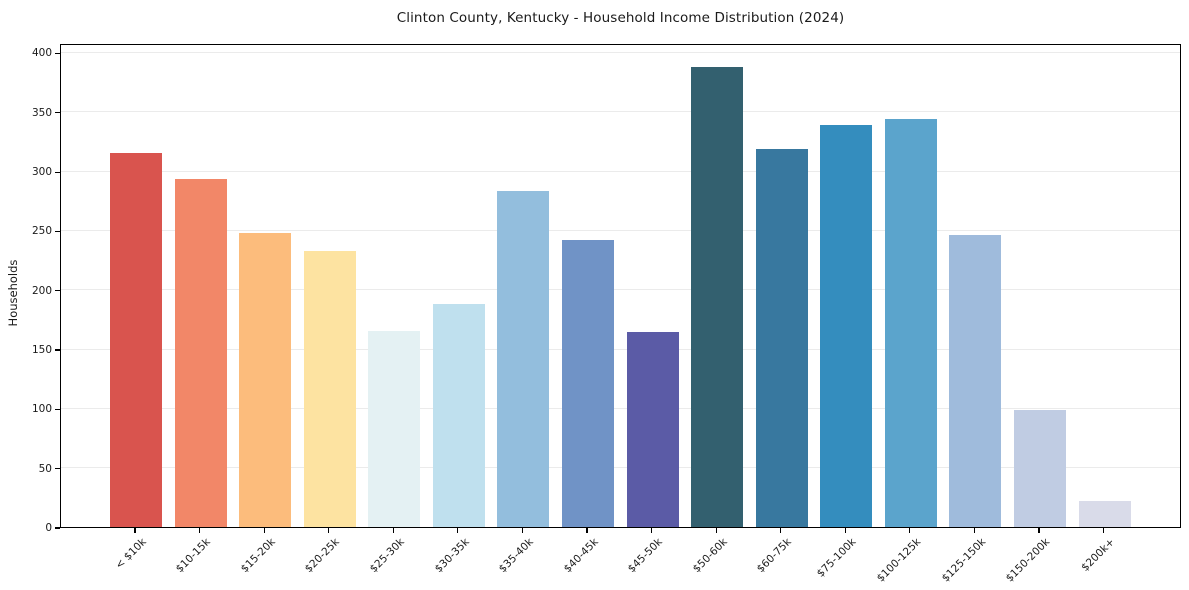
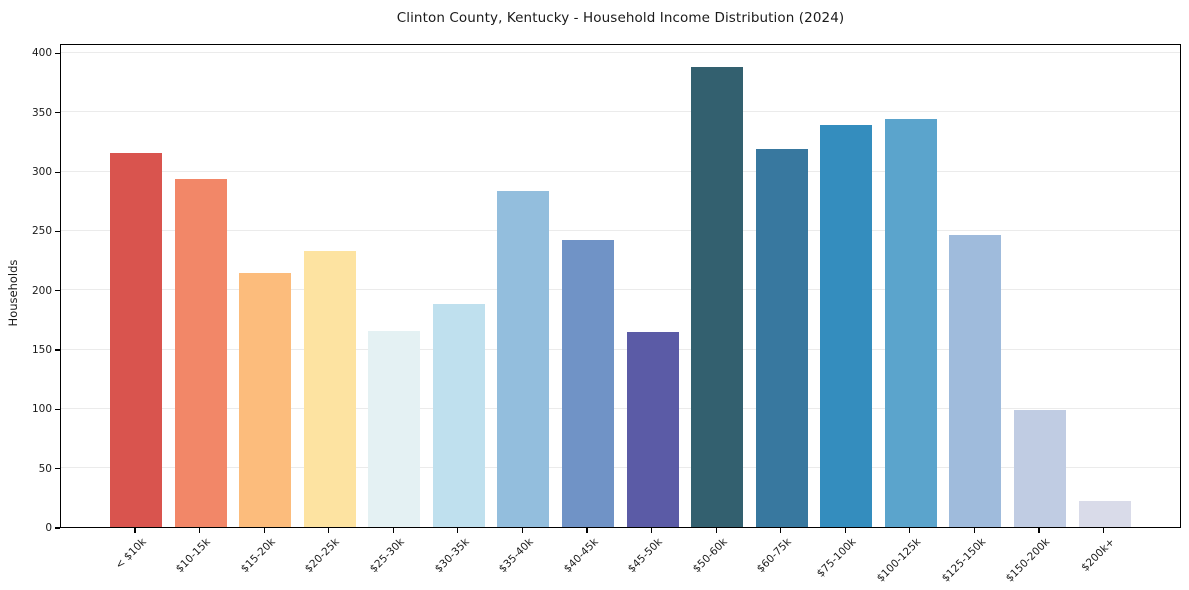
$15-20k: 248 -> 214
